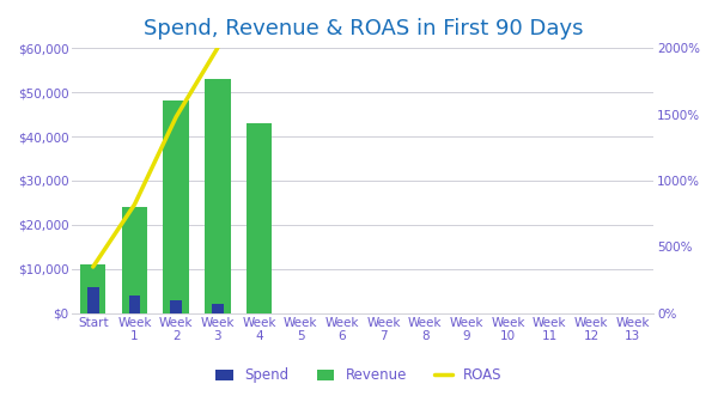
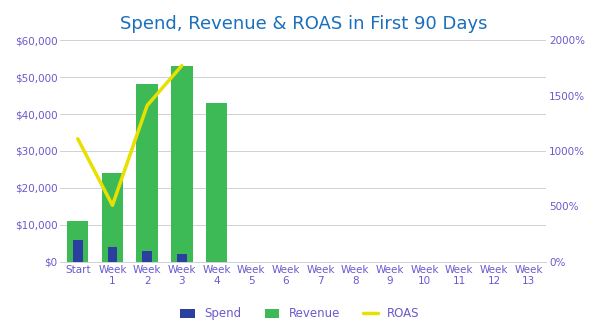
ROAS/Start: 350% -> 1110%
ROAS/Week 1: 820% -> 510%
ROAS/Week 2: 1480% -> 1410%
ROAS/Week 3: 2000% -> 1770%
